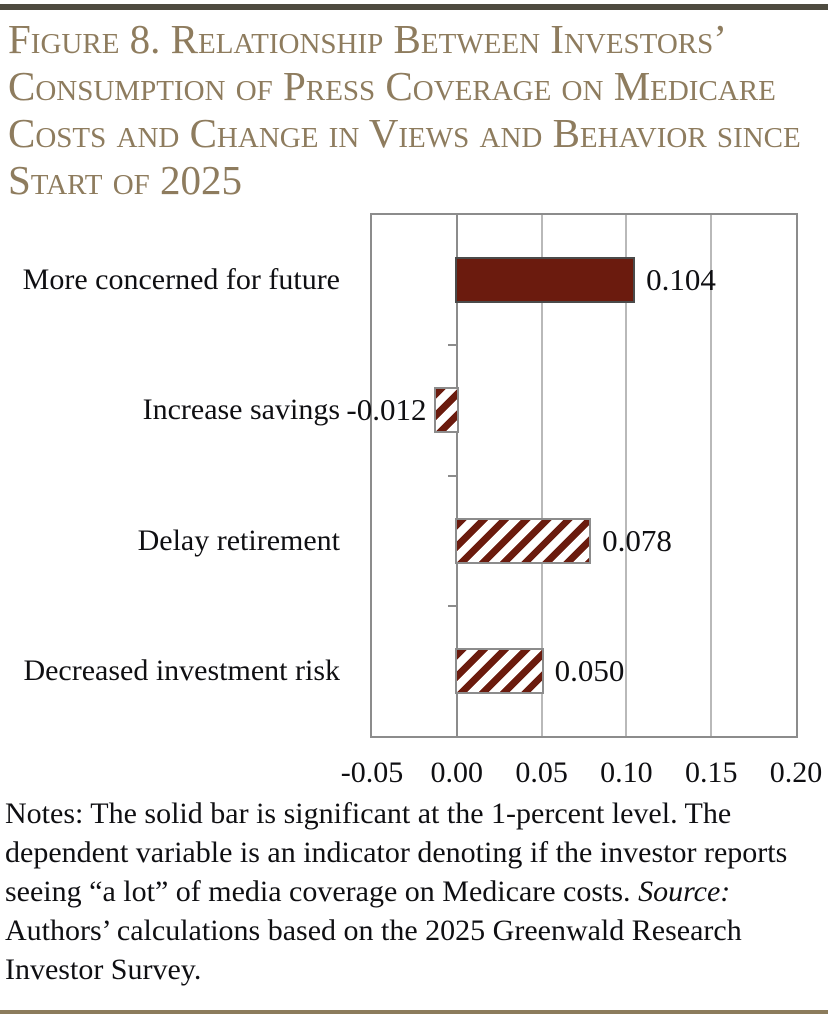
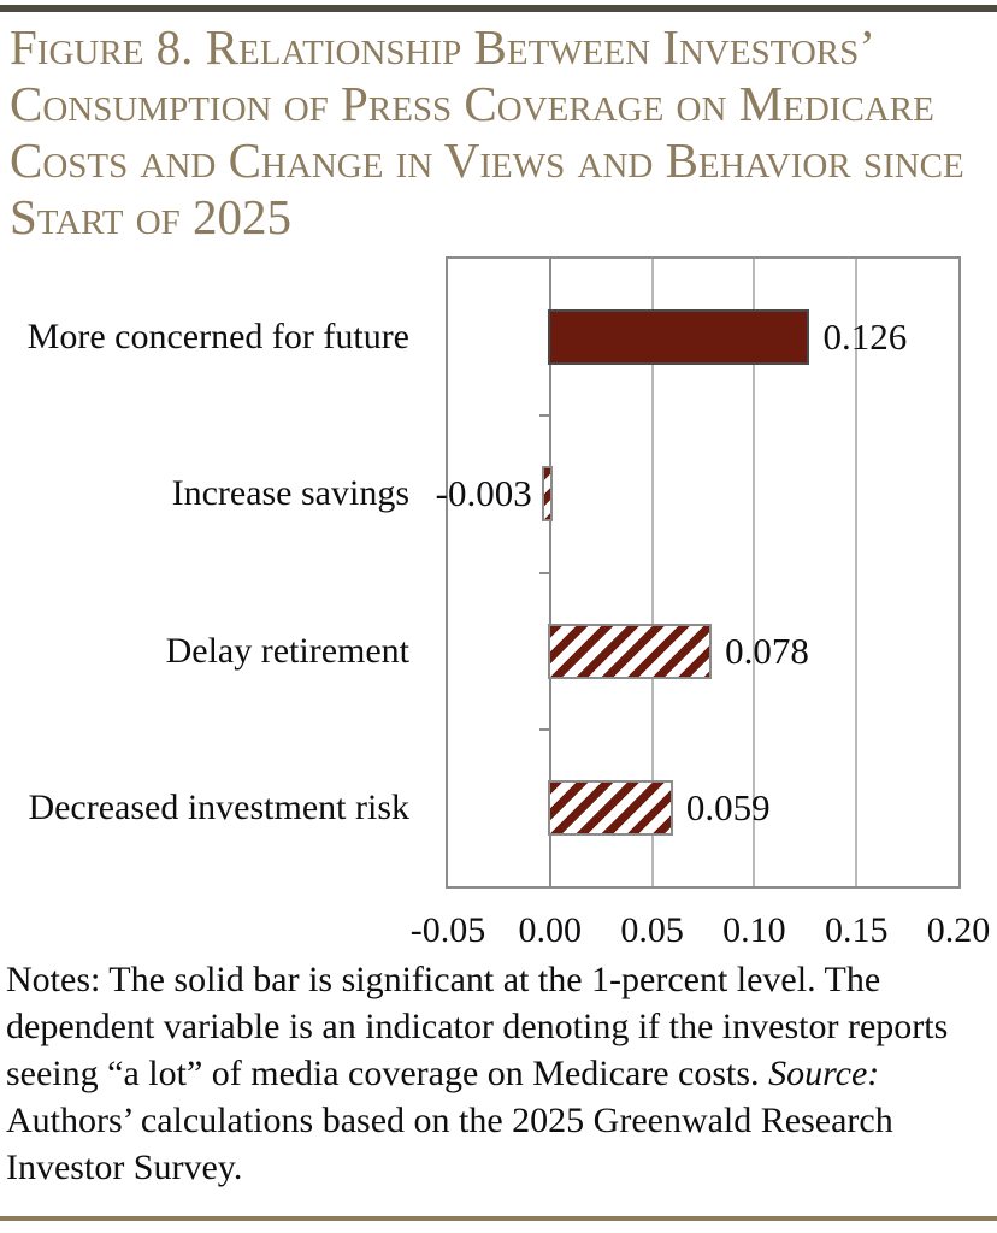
More concerned for future: 0.104 -> 0.126
Increase savings: -0.012 -> -0.003
Decreased investment risk: 0.050 -> 0.059
